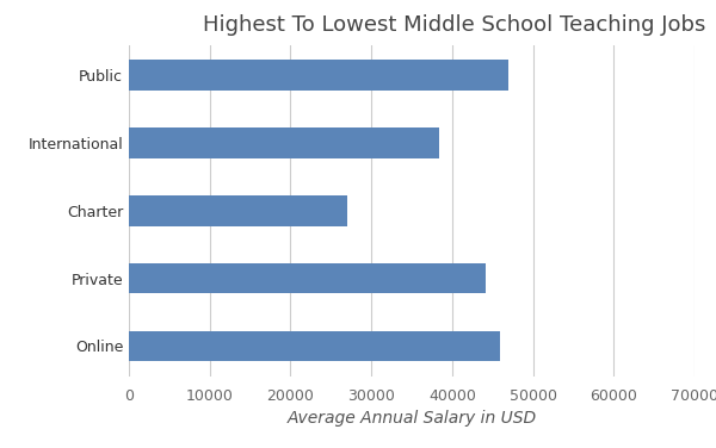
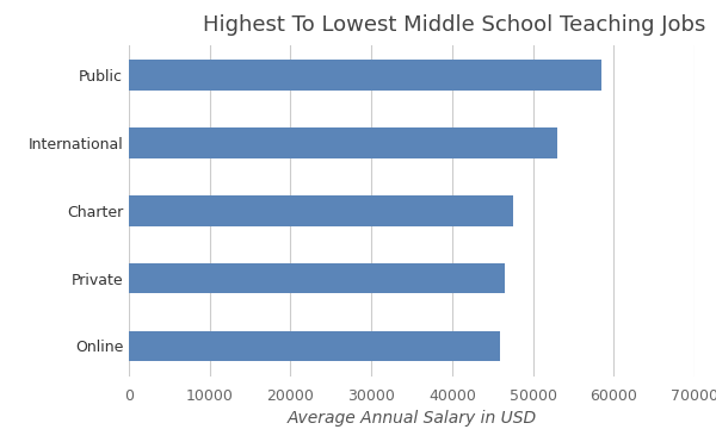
Public: 47000 -> 58500
International: 38400 -> 53000
Charter: 27000 -> 47500
Private: 44200 -> 46500
